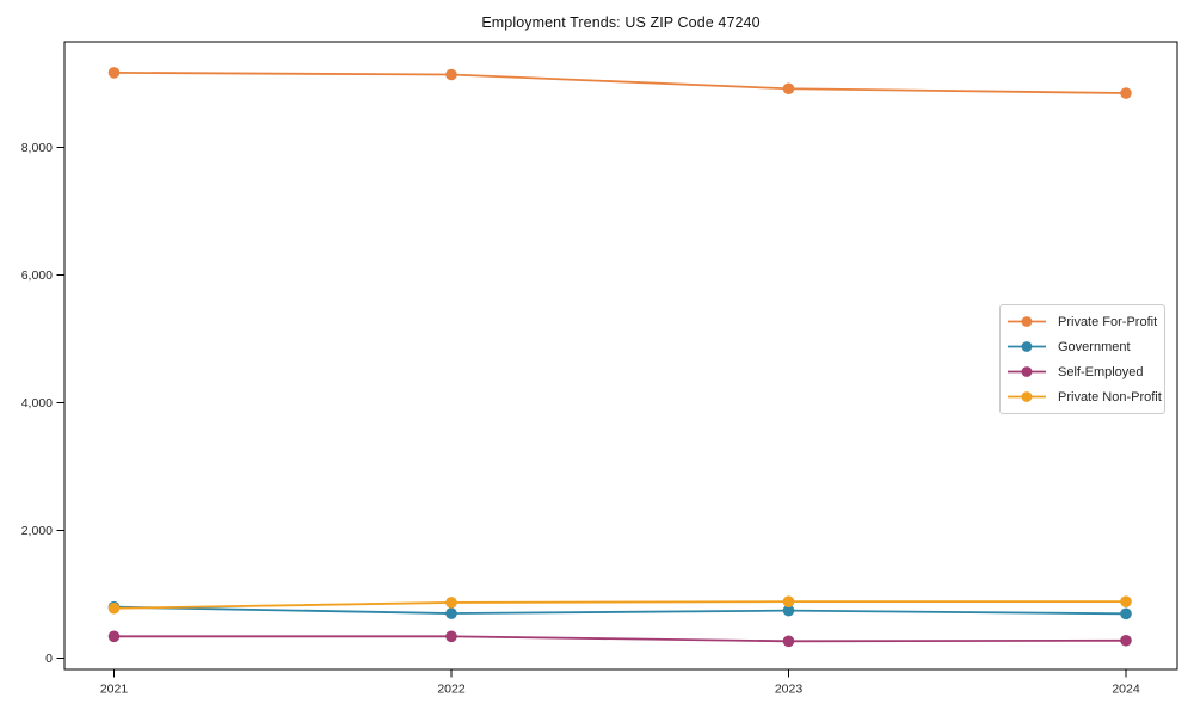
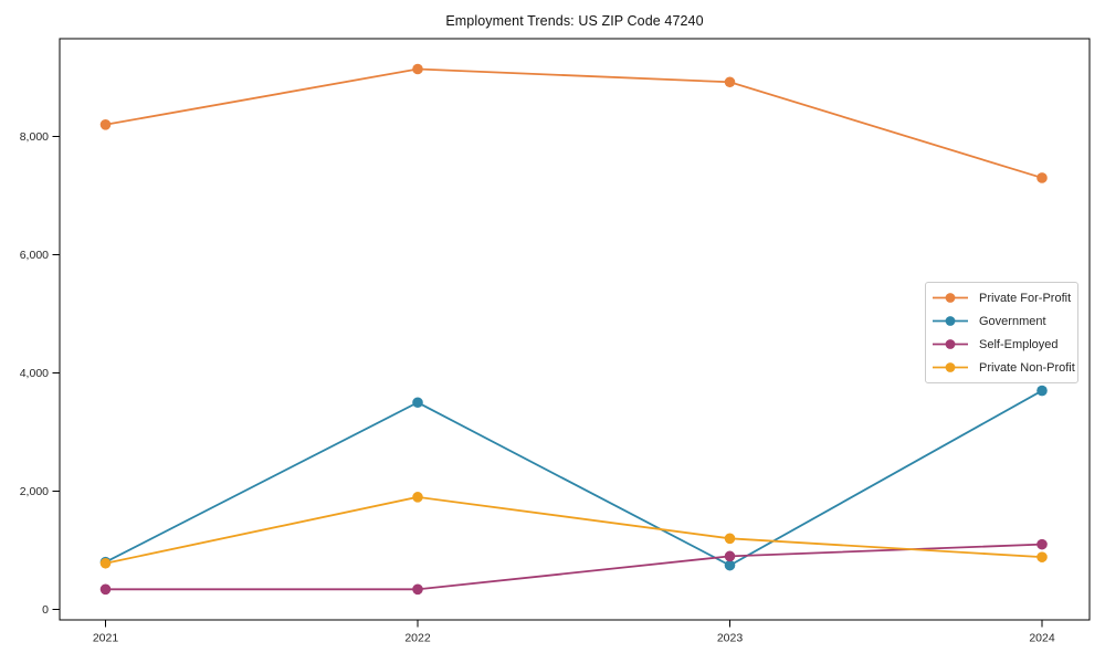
Private For-Profit/2021: 9200 -> 8200
Government/2022: 700 -> 3500
Private Non-Profit/2022: 900 -> 1900
Self-Employed/2023: 300 -> 900
Private Non-Profit/2023: 900 -> 1200
Private For-Profit/2024: 8800 -> 7300
Government/2024: 700 -> 3700
Self-Employed/2024: 300 -> 1100
